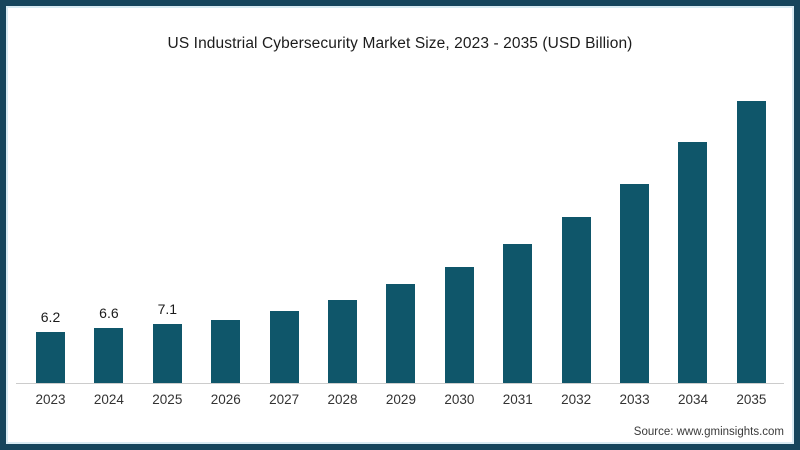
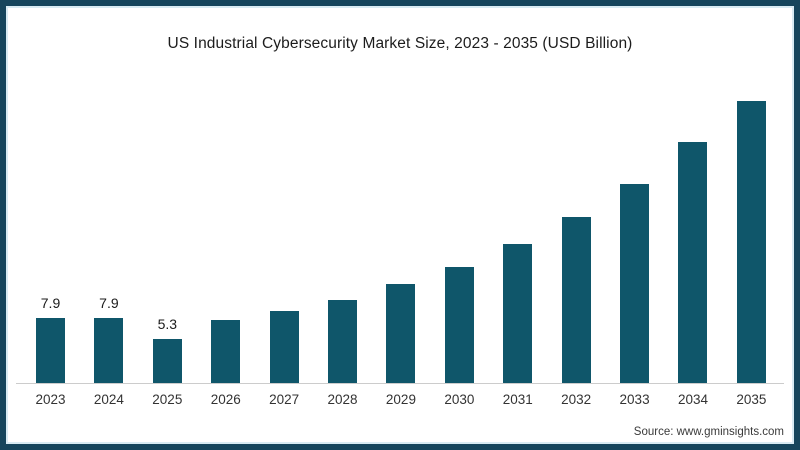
2023: 6.2 -> 7.9
2024: 6.6 -> 7.9
2025: 7.1 -> 5.3
